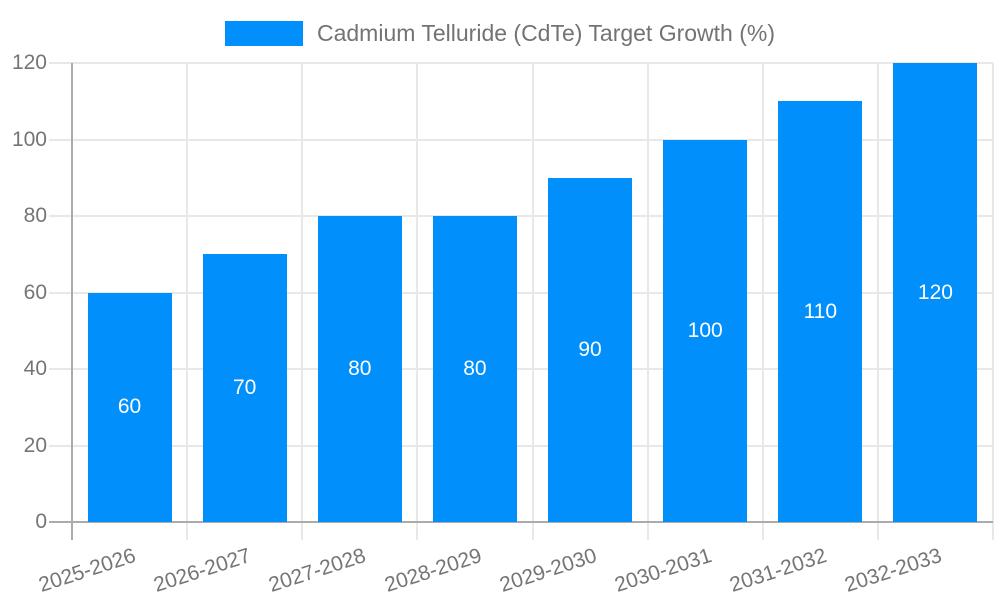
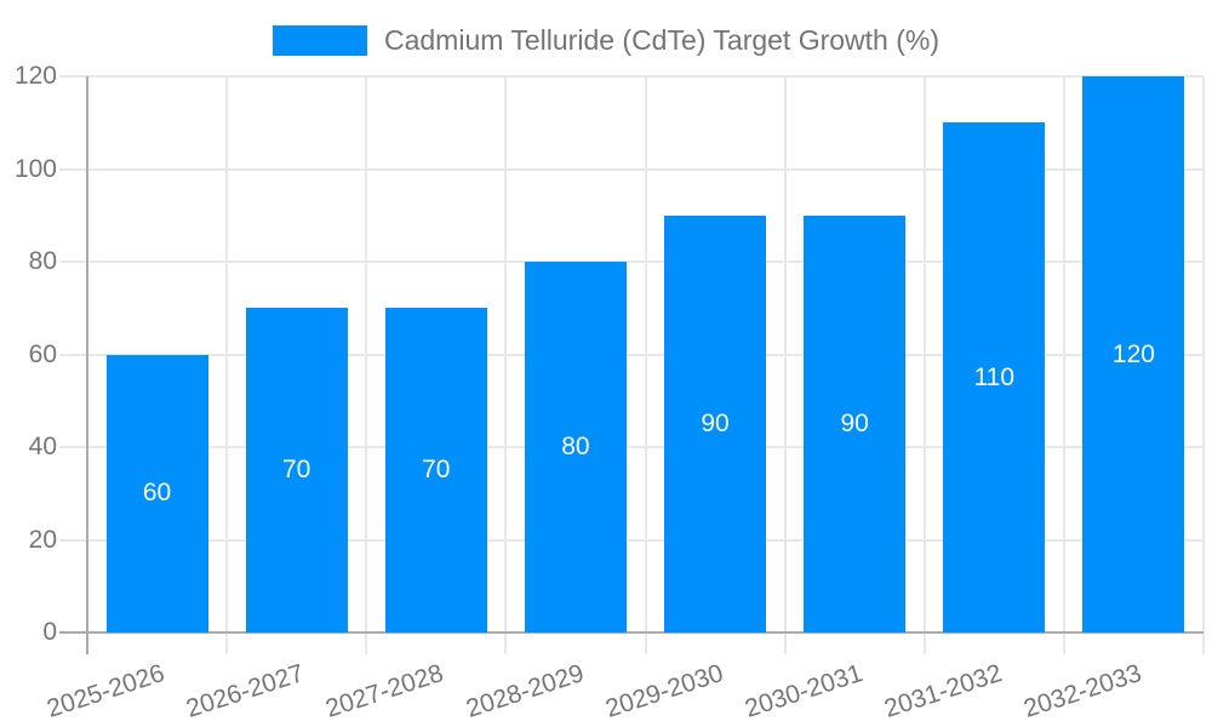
2027-2028: 80 -> 70
2030-2031: 100 -> 90
